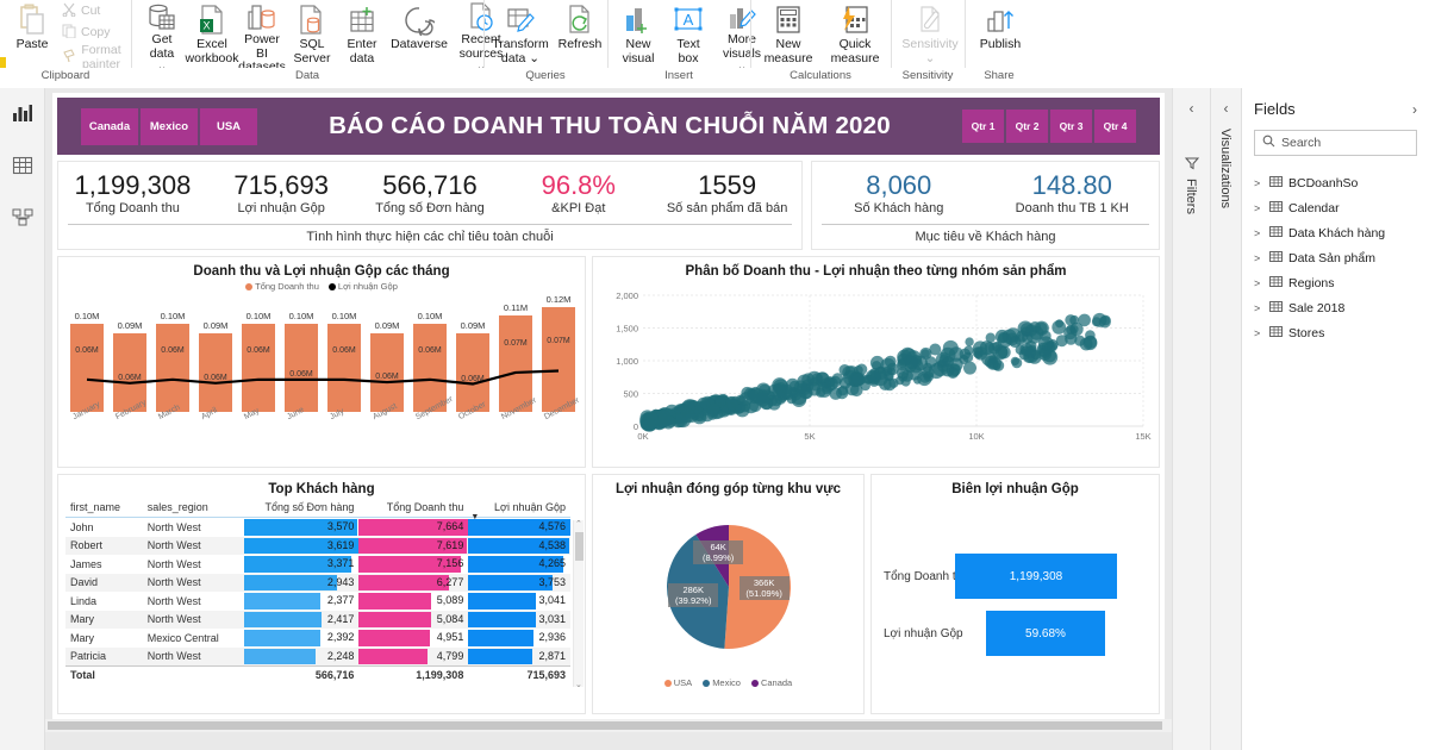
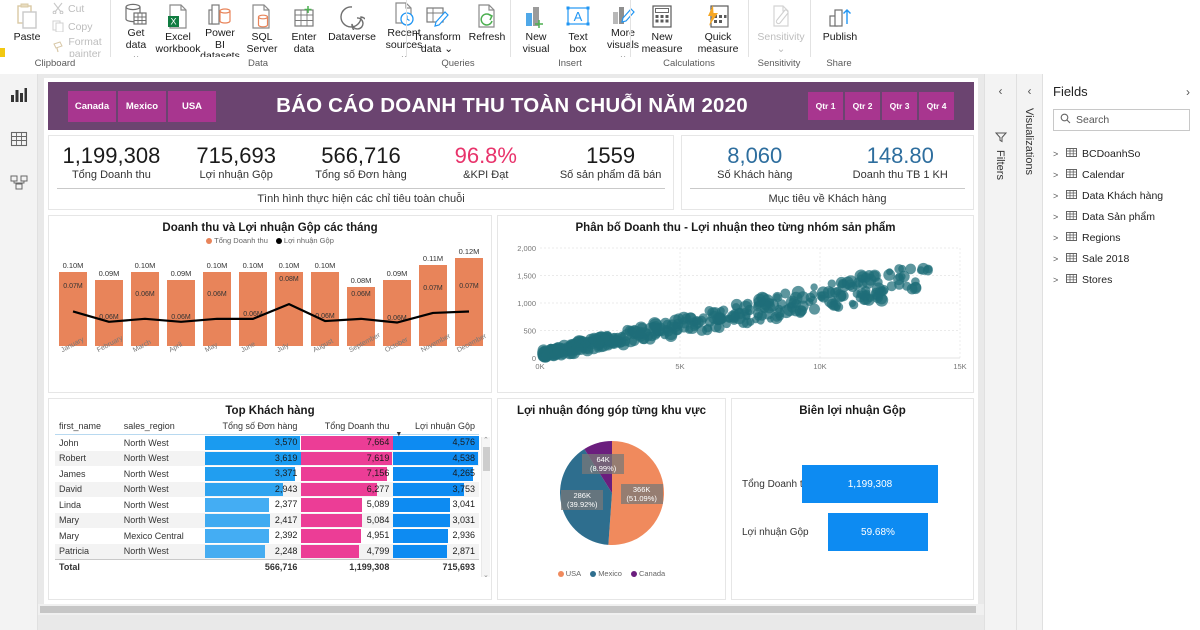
Doanh thu và Lợi nhuận Gộp các tháng/Lợi nhuận Gộp/January: 0.06M -> 0.07M
Doanh thu và Lợi nhuận Gộp các tháng/Lợi nhuận Gộp/July: 0.06M -> 0.08M
Doanh thu và Lợi nhuận Gộp các tháng/Tổng Doanh thu/August: 0.09M -> 0.10M
Doanh thu và Lợi nhuận Gộp các tháng/Tổng Doanh thu/September: 0.10M -> 0.08M
